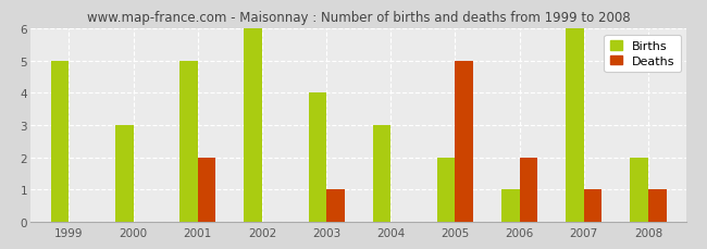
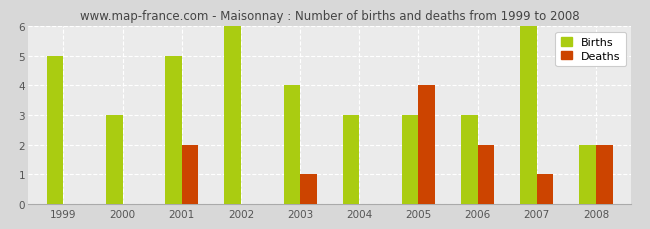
Births/2005: 2 -> 3
Deaths/2005: 5 -> 4
Births/2006: 1 -> 3
Deaths/2008: 1 -> 2
